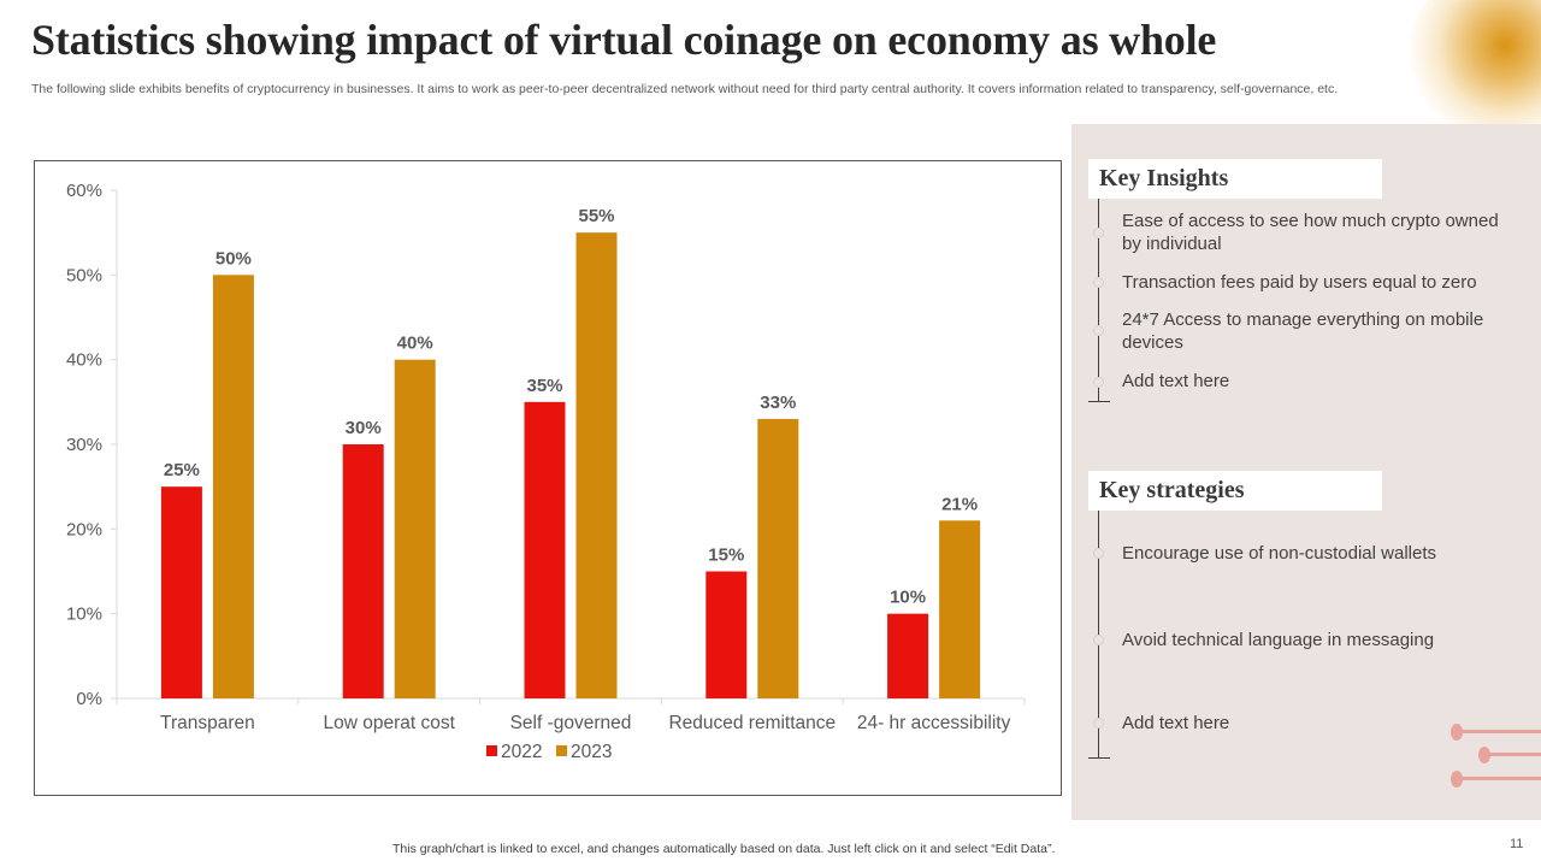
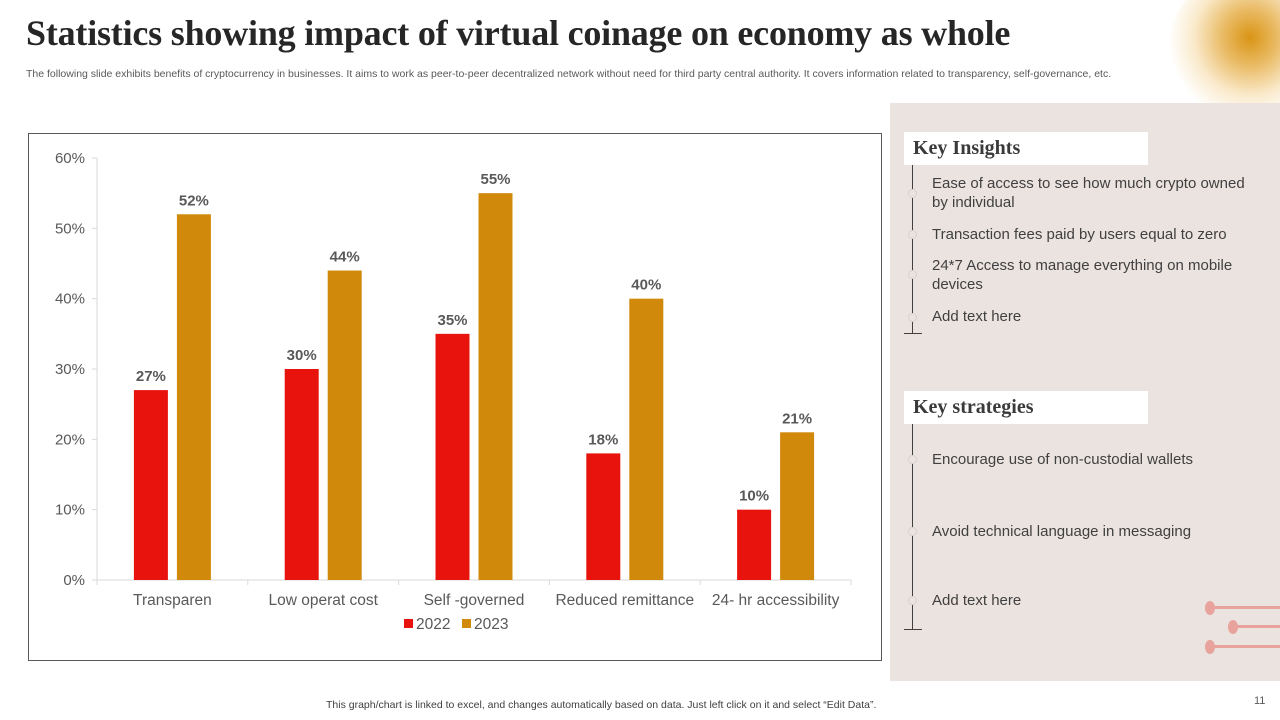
2022/Transparen: 25% -> 27%
2023/Transparen: 50% -> 52%
2023/Low operat cost: 40% -> 44%
2022/Reduced remittance: 15% -> 18%
2023/Reduced remittance: 33% -> 40%
